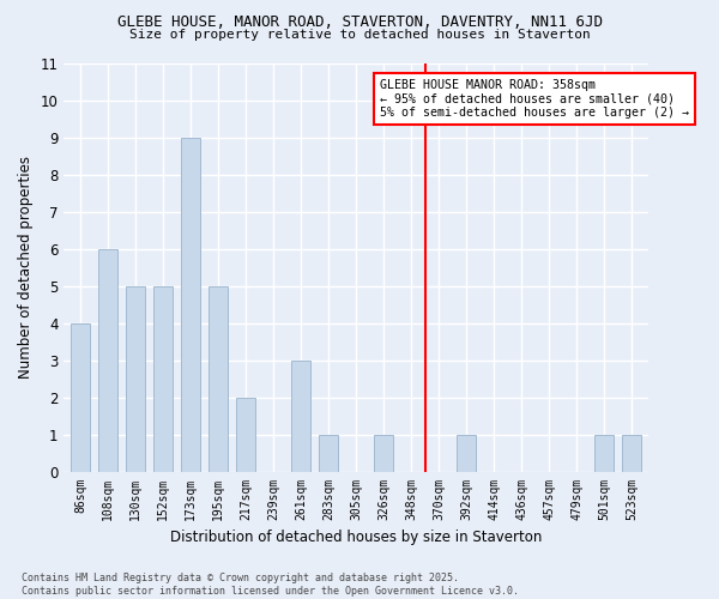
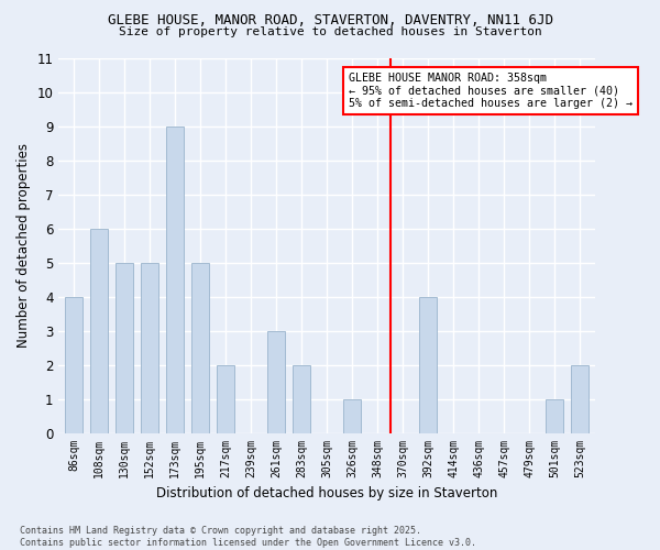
283sqm: 1 -> 2
392sqm: 1 -> 4
523sqm: 1 -> 2
